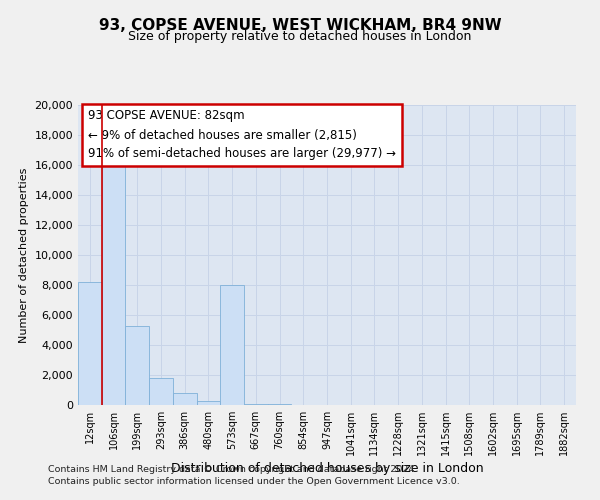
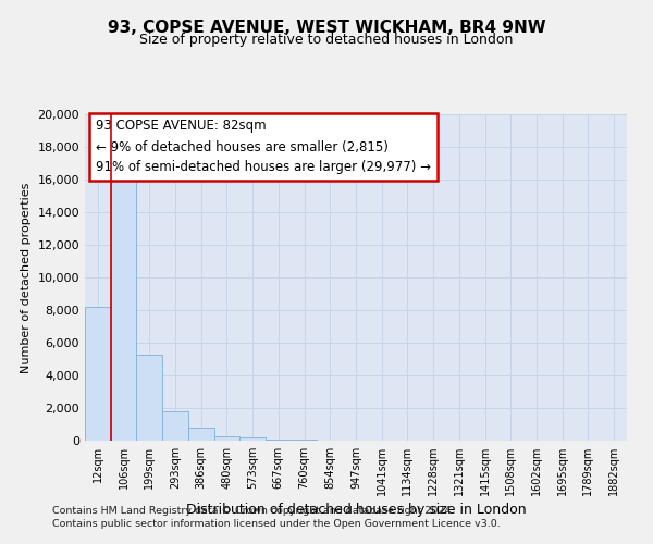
573sqm: 8,000 -> 200
